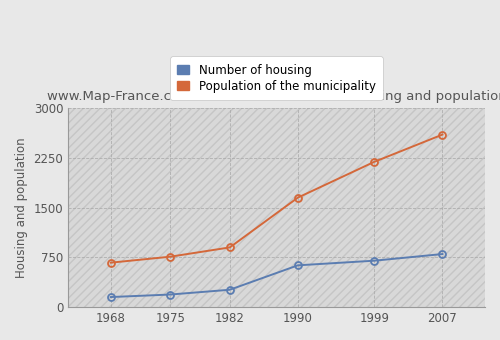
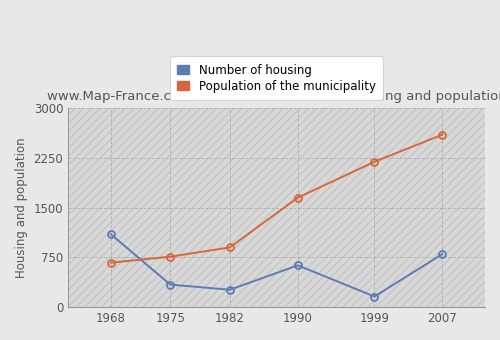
Number of housing/1968: 150 -> 1100
Number of housing/1975: 190 -> 340
Number of housing/1999: 700 -> 160
